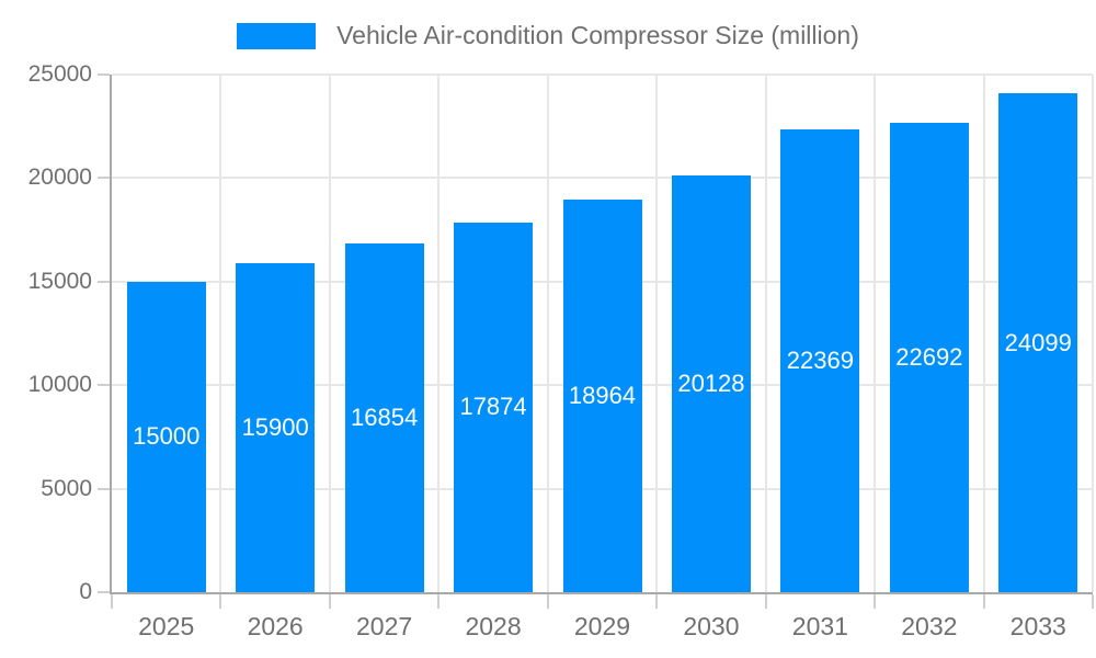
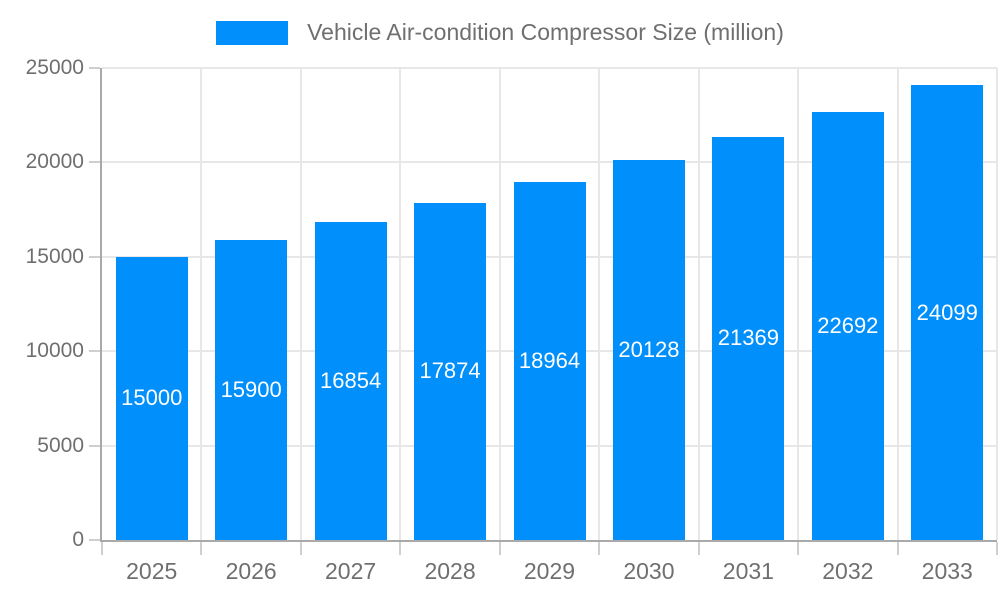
2031: 22369 -> 21369
